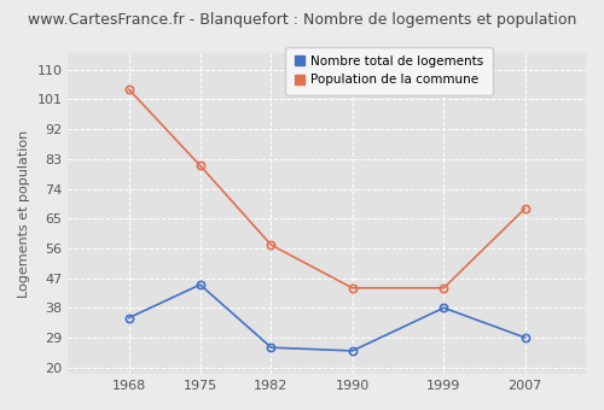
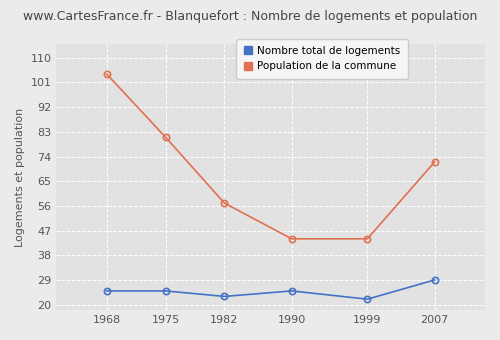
Nombre total de logements/1968: 35 -> 25
Nombre total de logements/1975: 45 -> 25
Nombre total de logements/1982: 26 -> 23
Nombre total de logements/1999: 38 -> 22
Population de la commune/2007: 68 -> 72
